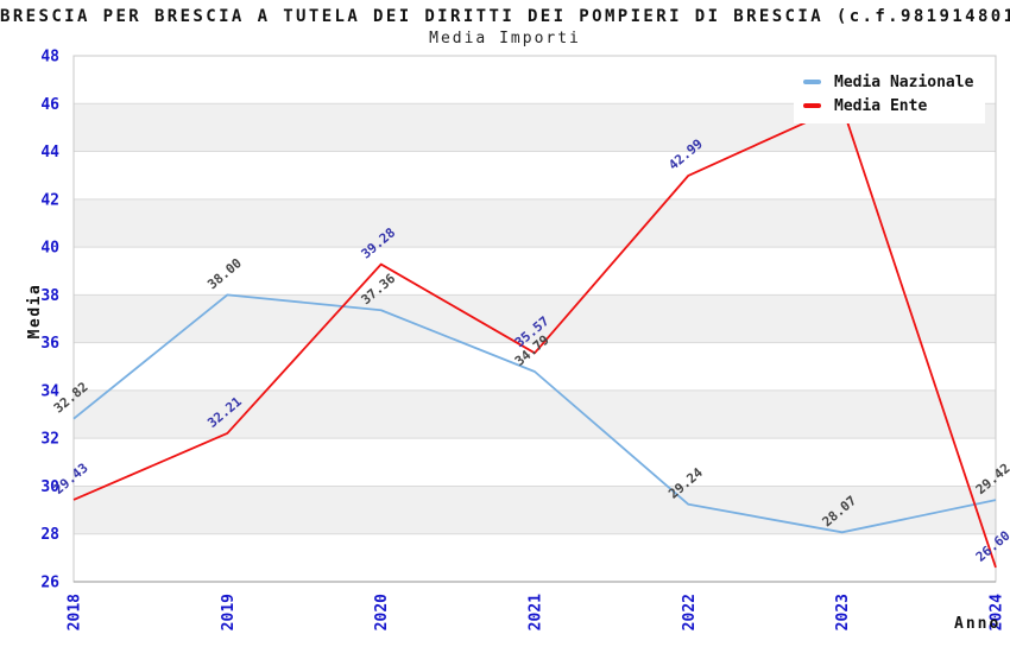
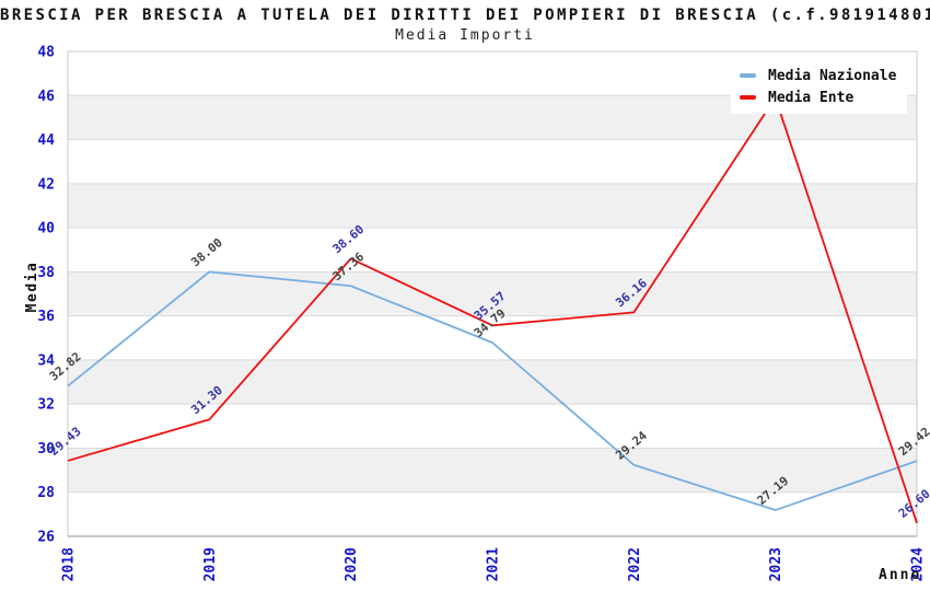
Media Ente/2019: 32.21 -> 31.30
Media Ente/2020: 39.28 -> 38.60
Media Ente/2022: 42.99 -> 36.16
Media Nazionale/2023: 28.07 -> 27.19
